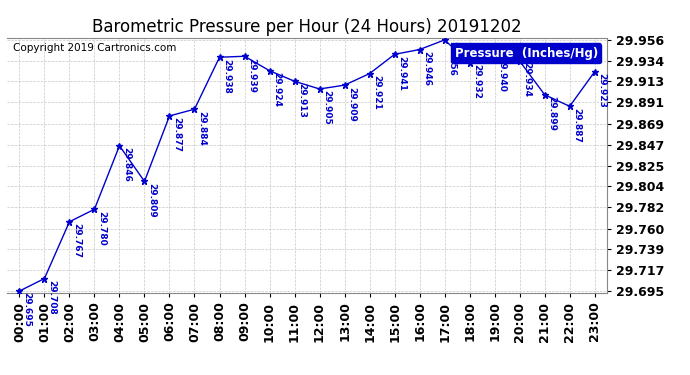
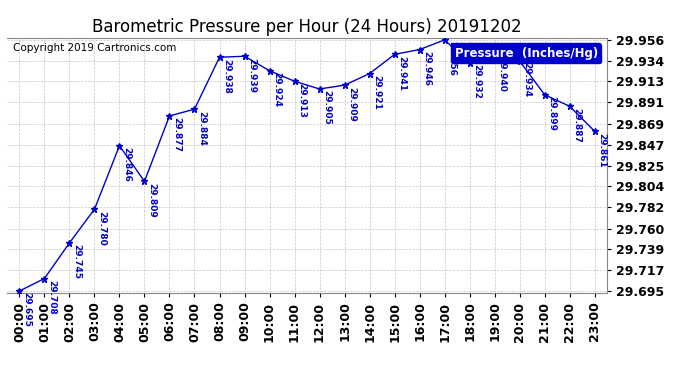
02:00: 29.767 -> 29.745
23:00: 29.923 -> 29.861
